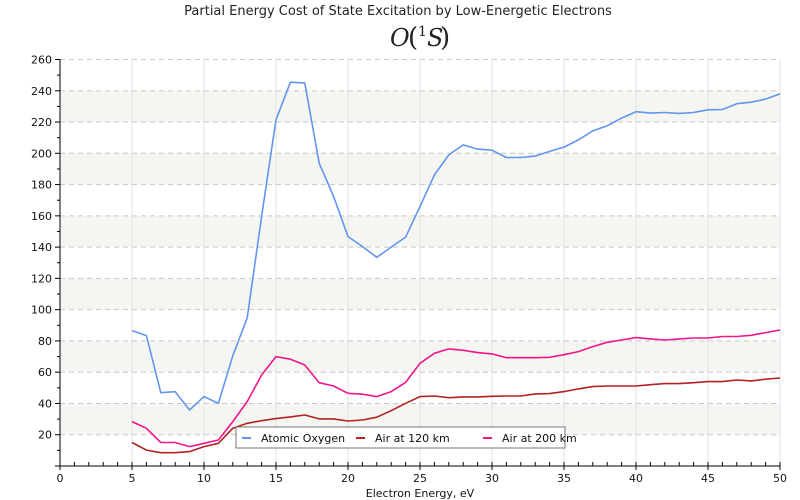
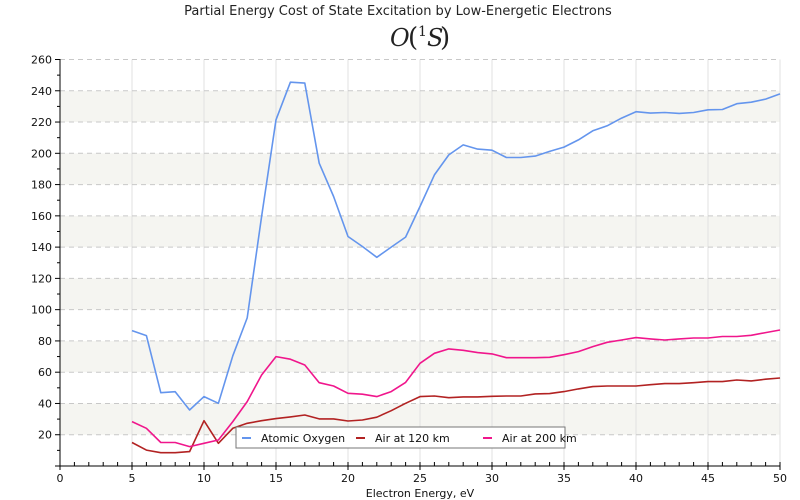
Air at 120 km/10: 12 -> 29
